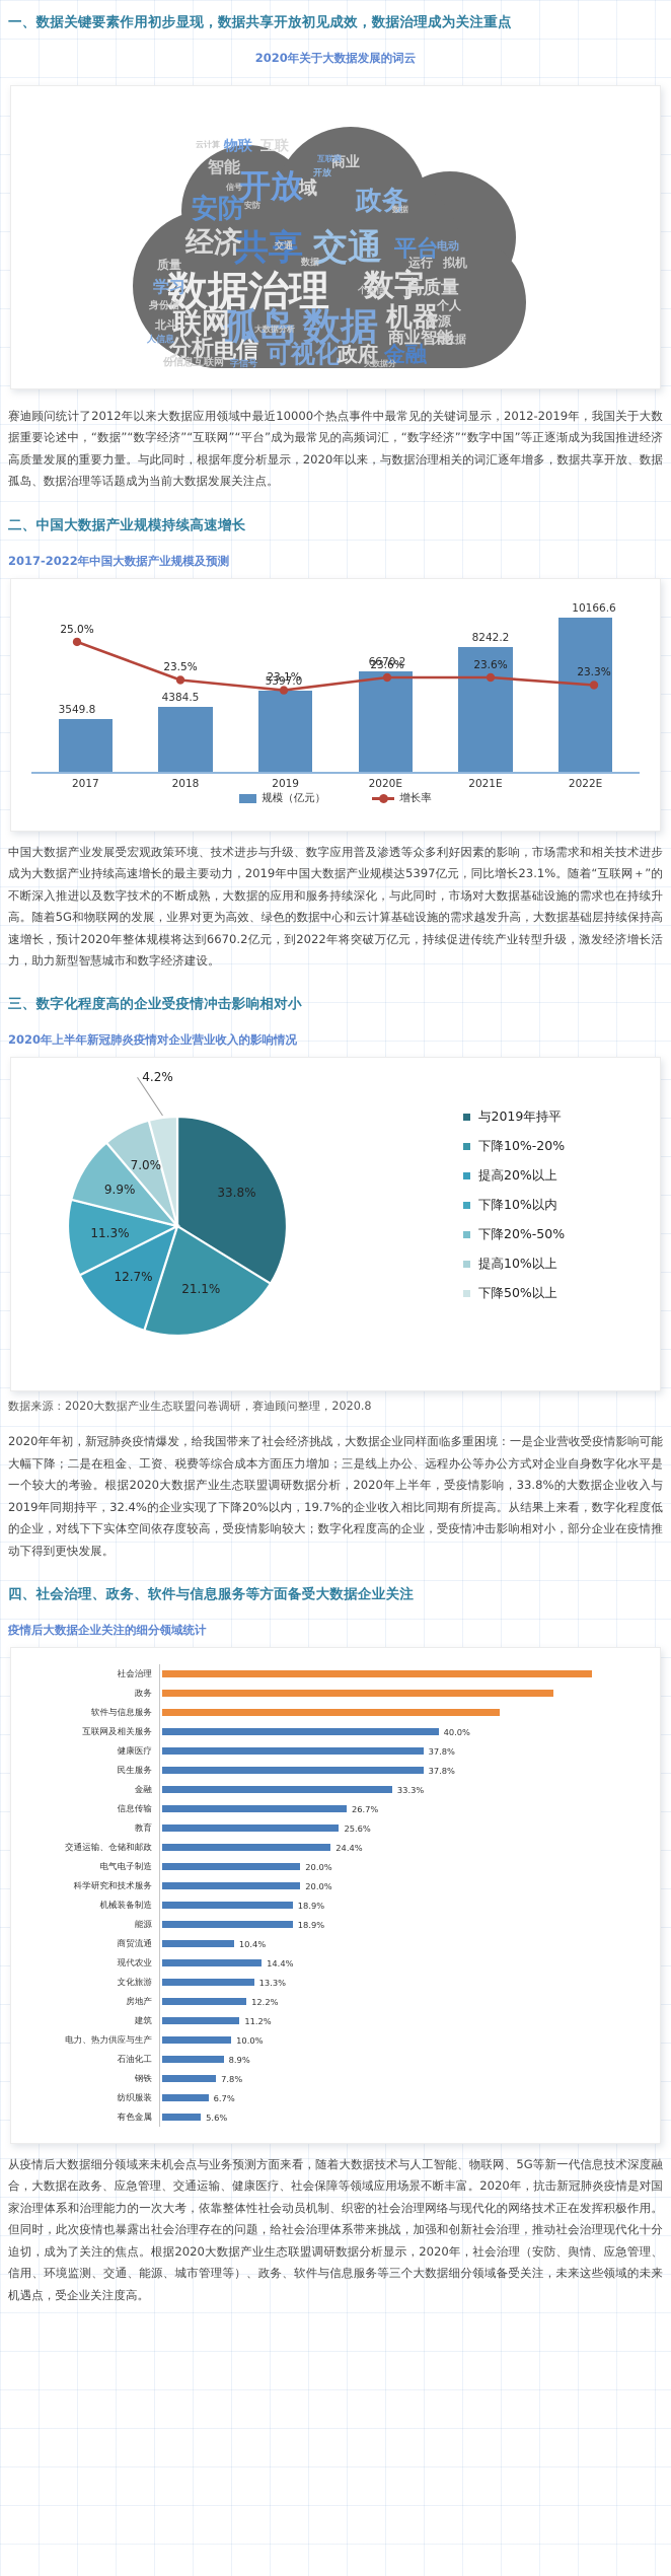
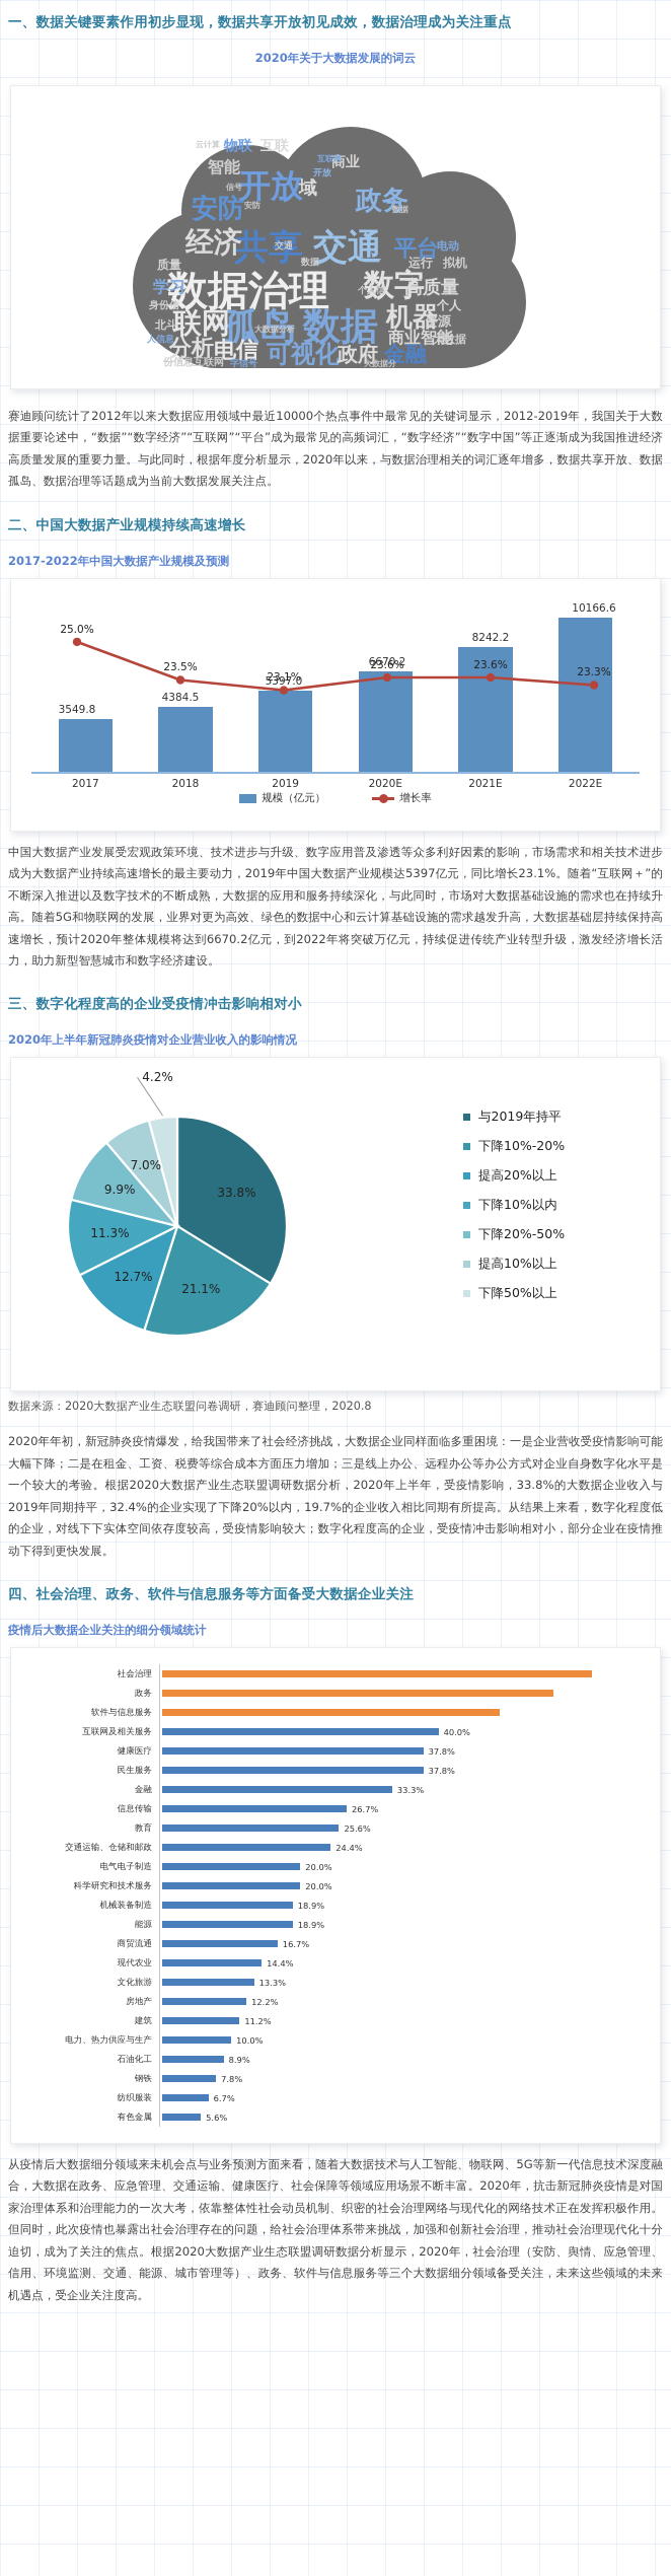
疫情后大数据企业关注的细分领域统计/商贸流通: 10.4% -> 16.7%
